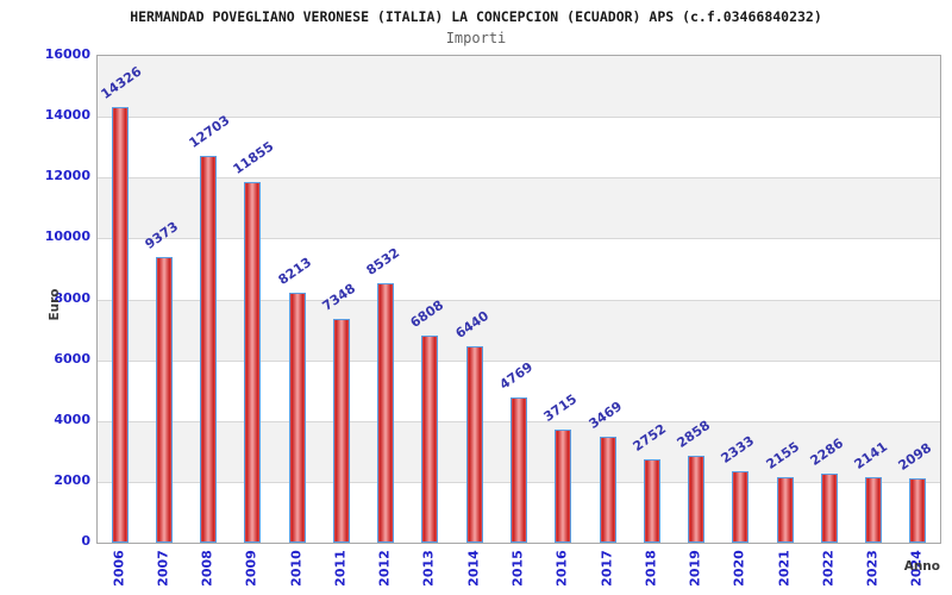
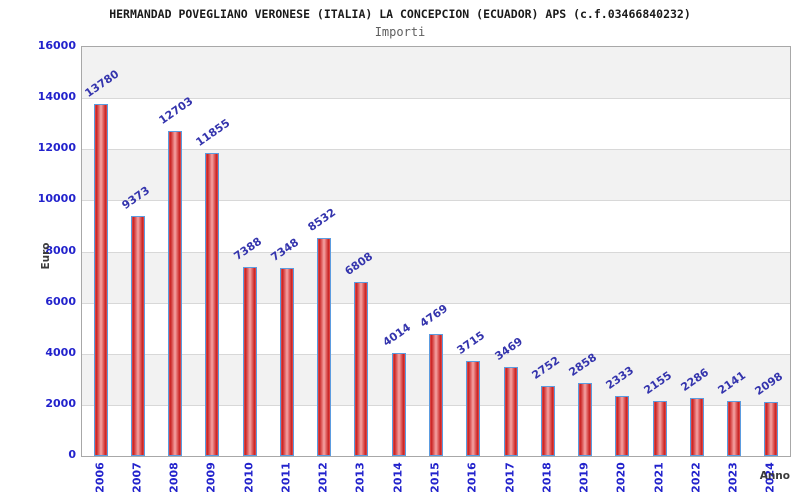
2006: 14326 -> 13780
2010: 8213 -> 7388
2014: 6440 -> 4014
